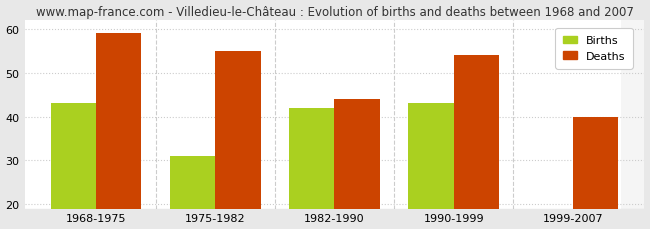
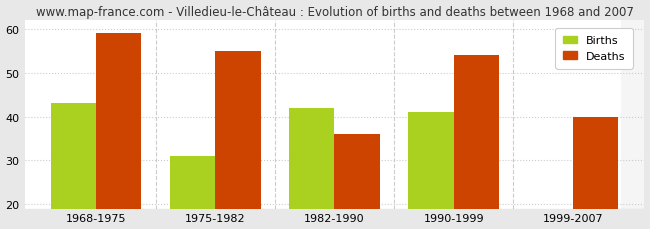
Deaths/1982-1990: 44 -> 36
Births/1990-1999: 43 -> 41
